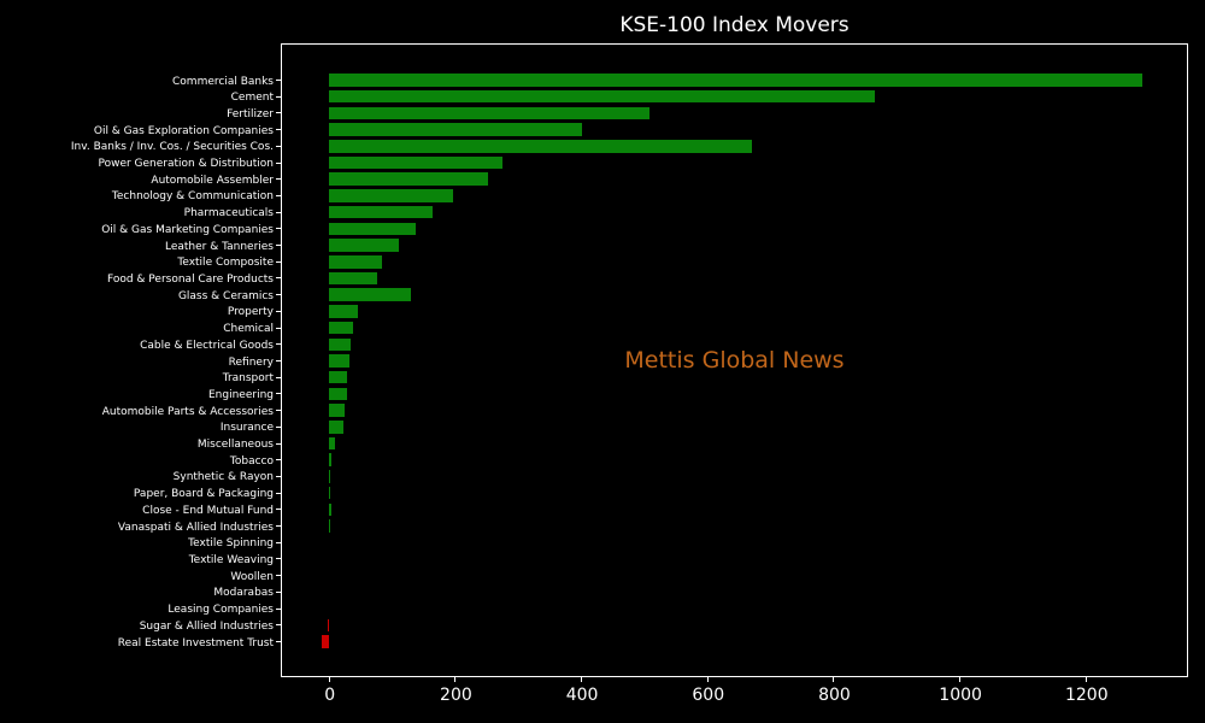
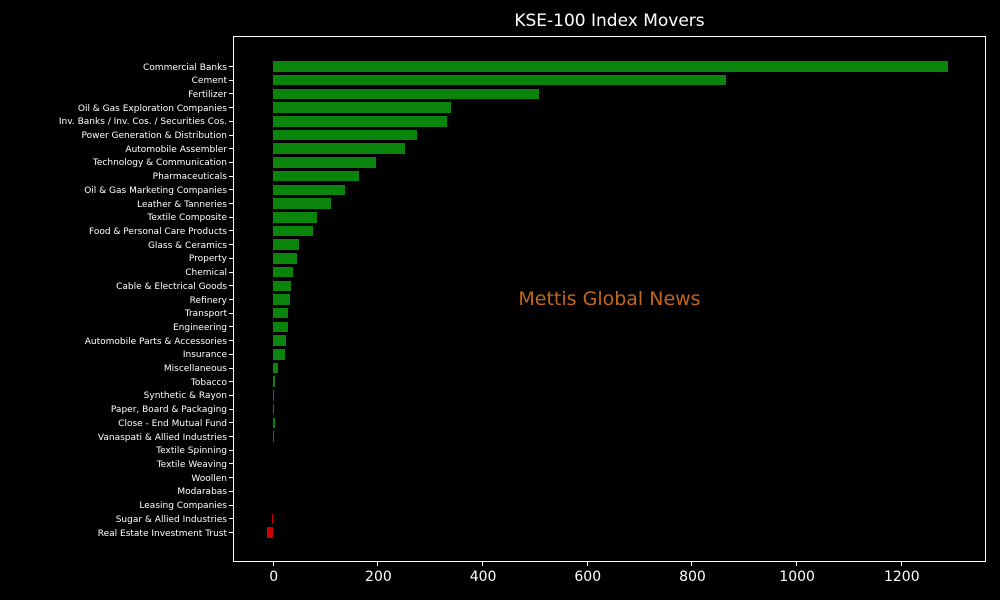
Oil & Gas Exploration Companies: 400 -> 340
Inv. Banks / Inv. Cos. / Securities Cos.: 670 -> 330
Glass & Ceramics: 130 -> 50
